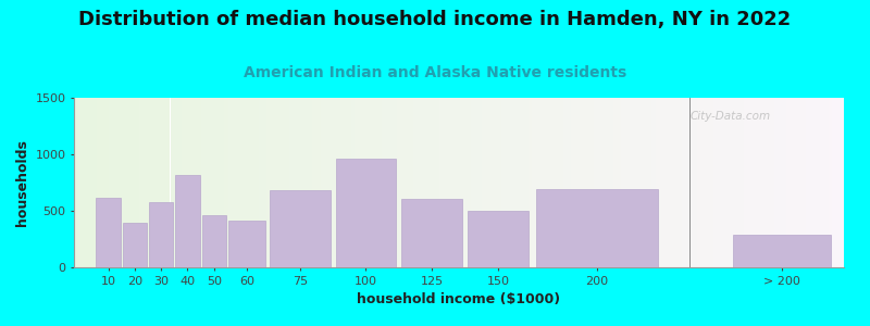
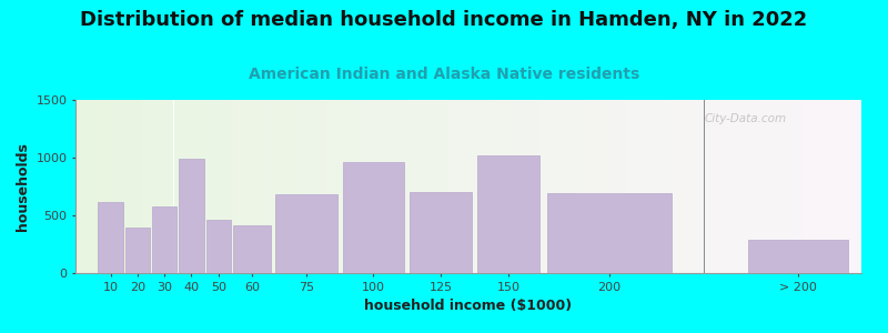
40: 820 -> 990
125: 610 -> 700
150: 500 -> 1020
